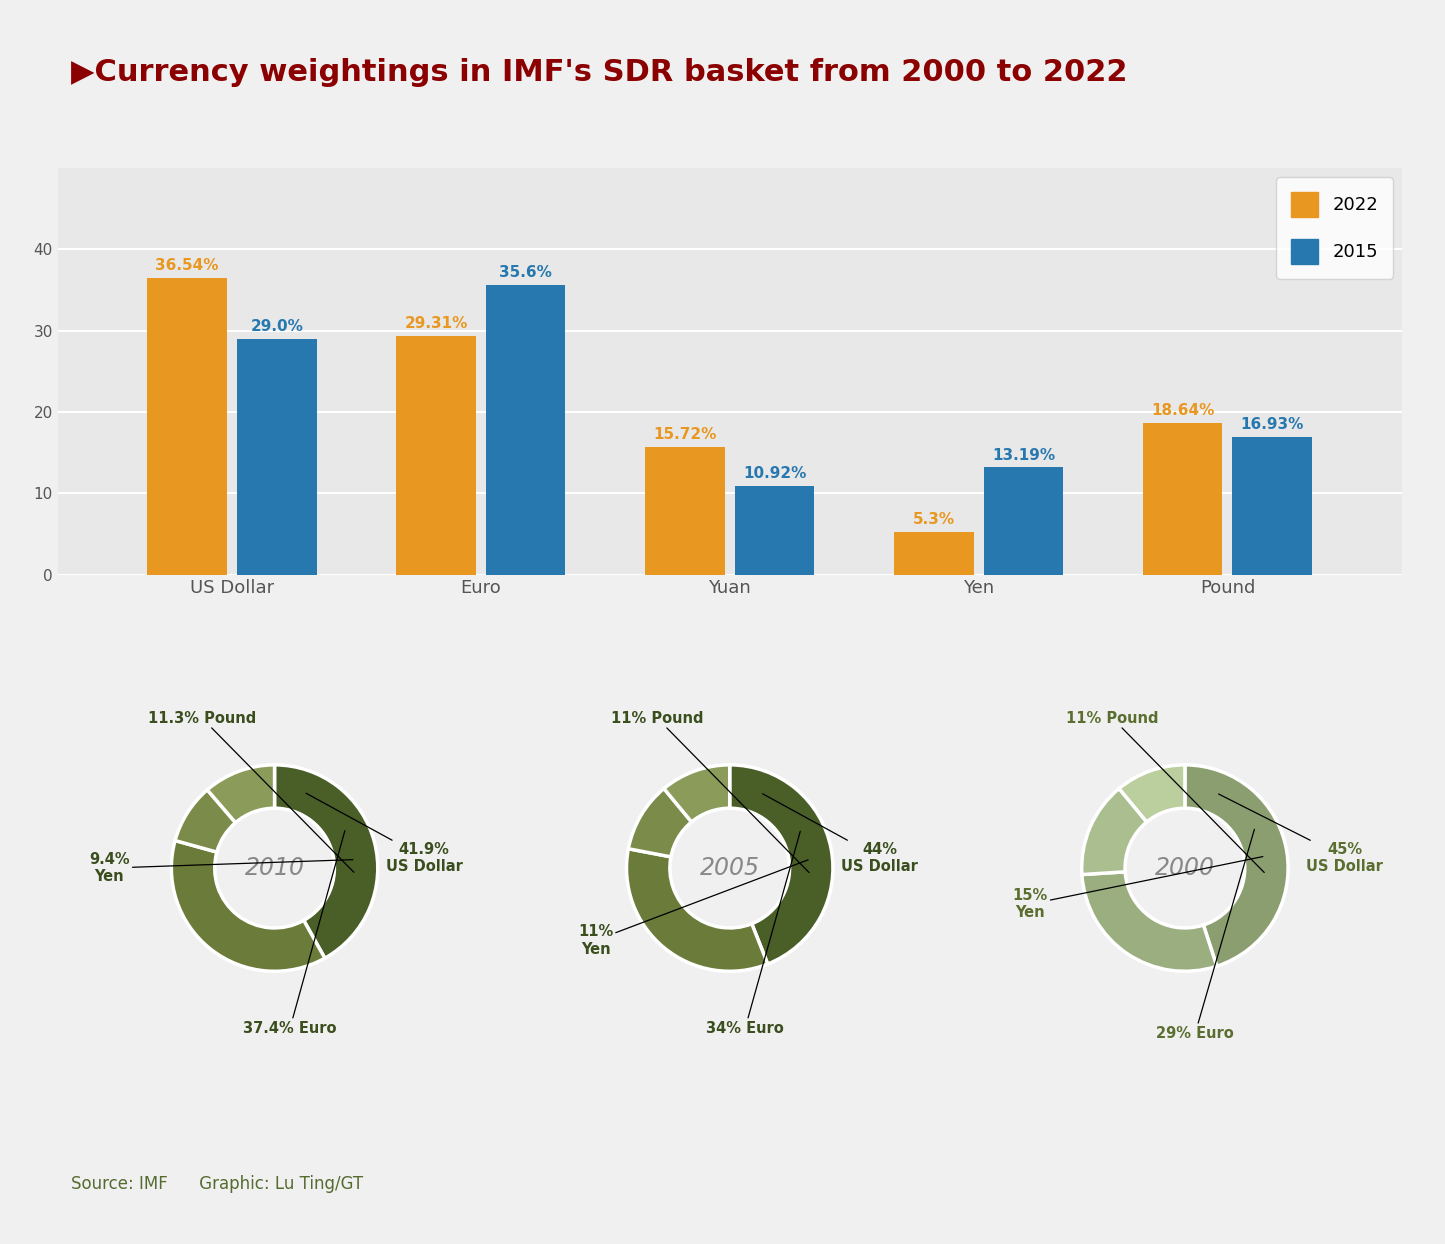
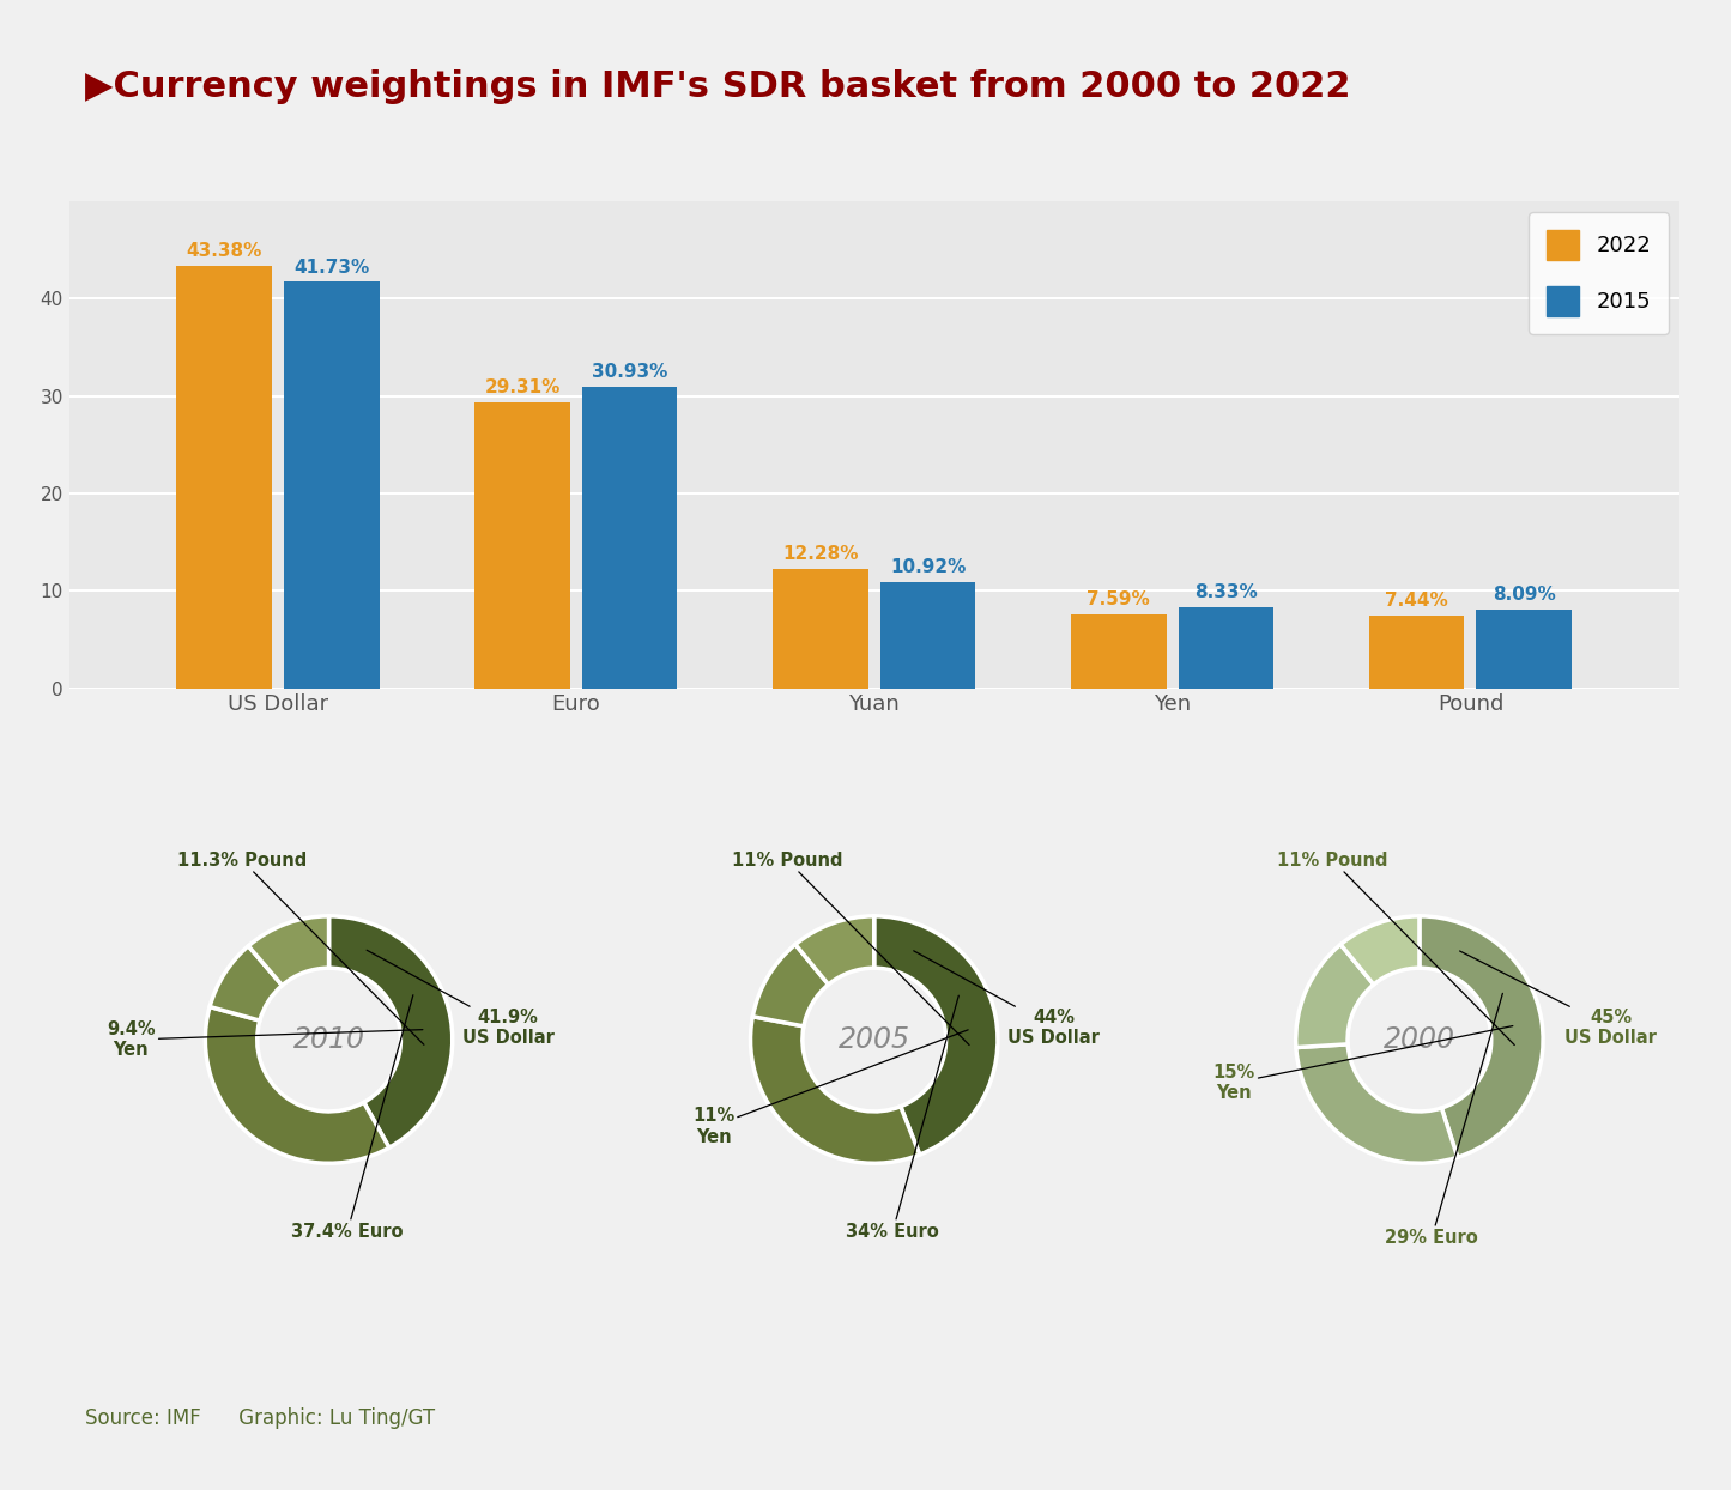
2022/US Dollar: 36.54% -> 43.38%
2015/US Dollar: 29.0% -> 41.73%
2015/Euro: 35.6% -> 30.93%
2022/Yuan: 15.72% -> 12.28%
2022/Yen: 5.3% -> 7.59%
2015/Yen: 13.19% -> 8.33%
2022/Pound: 18.64% -> 7.44%
2015/Pound: 16.93% -> 8.09%
